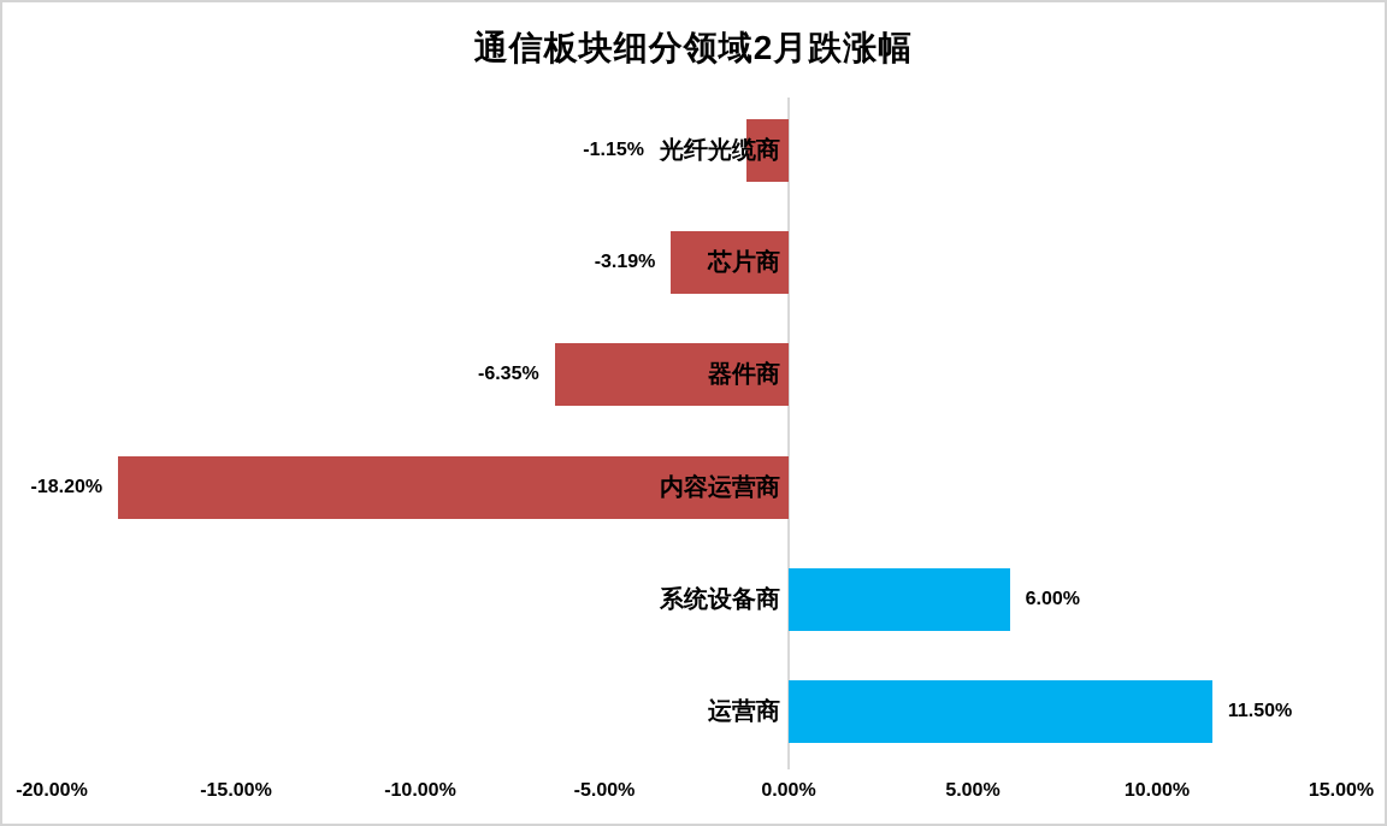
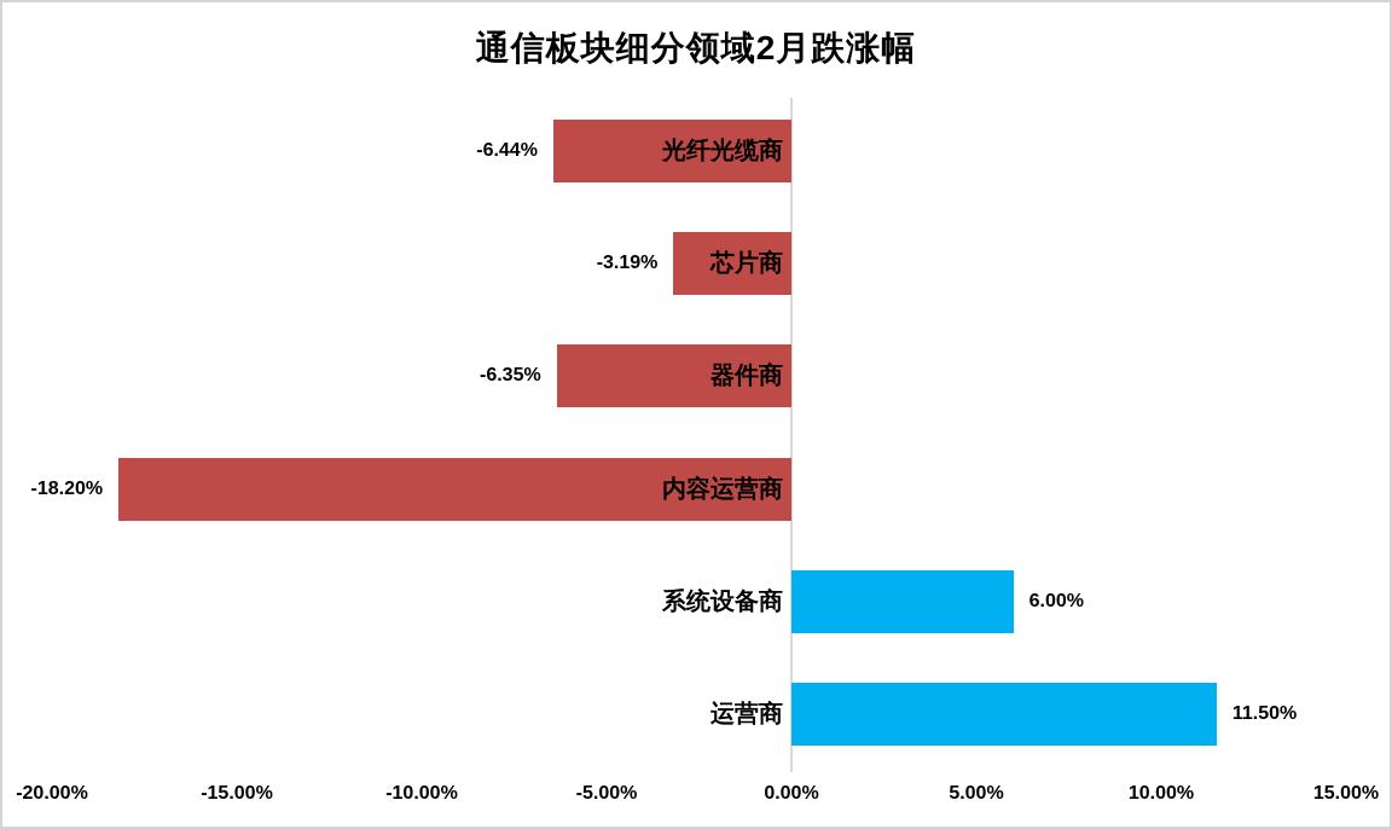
光纤光缆商: -1.15% -> -6.44%
